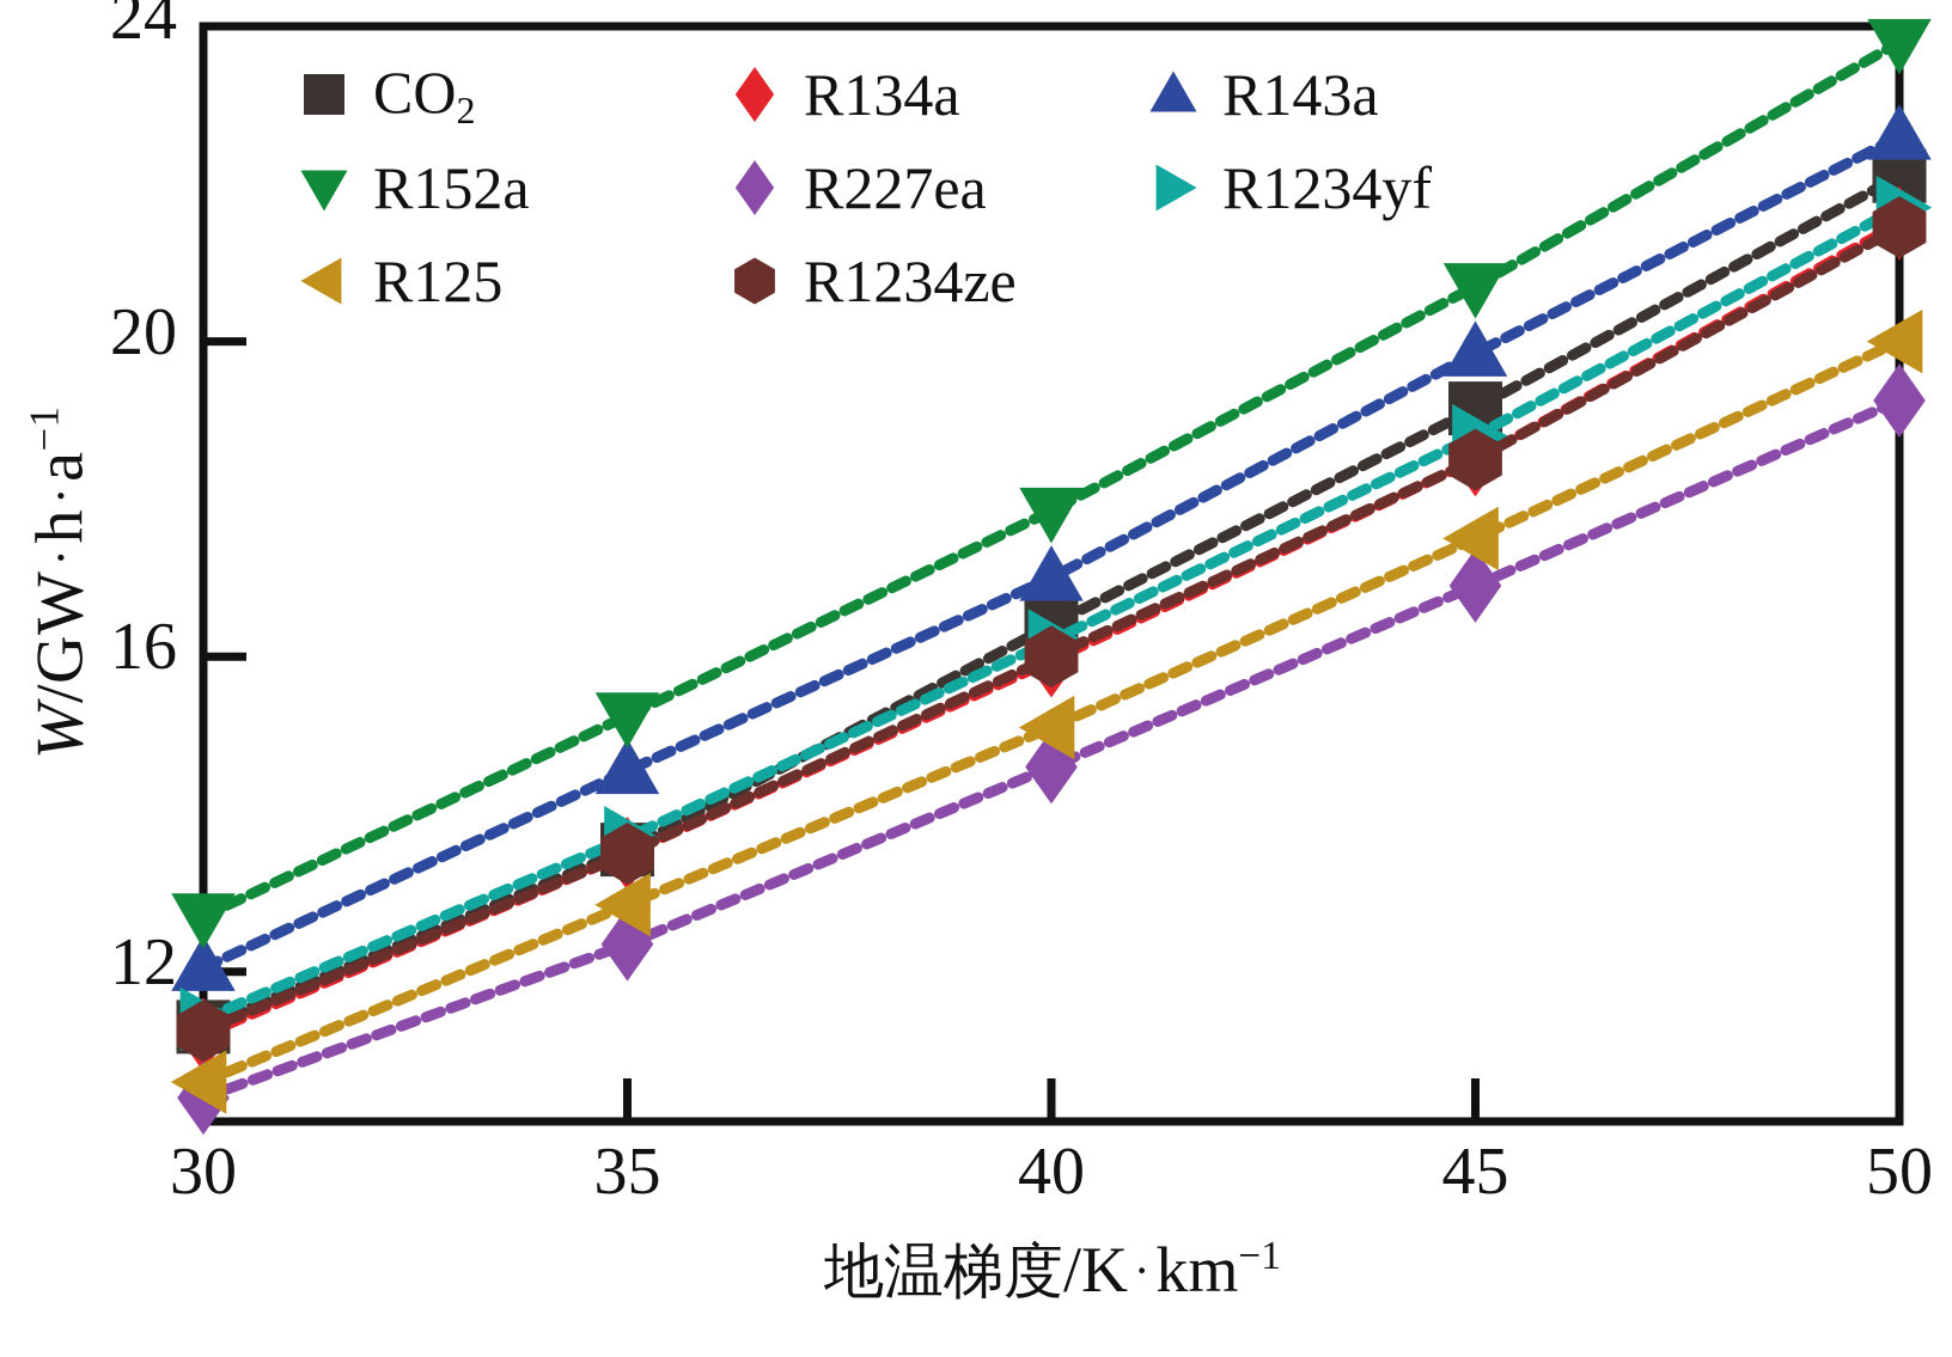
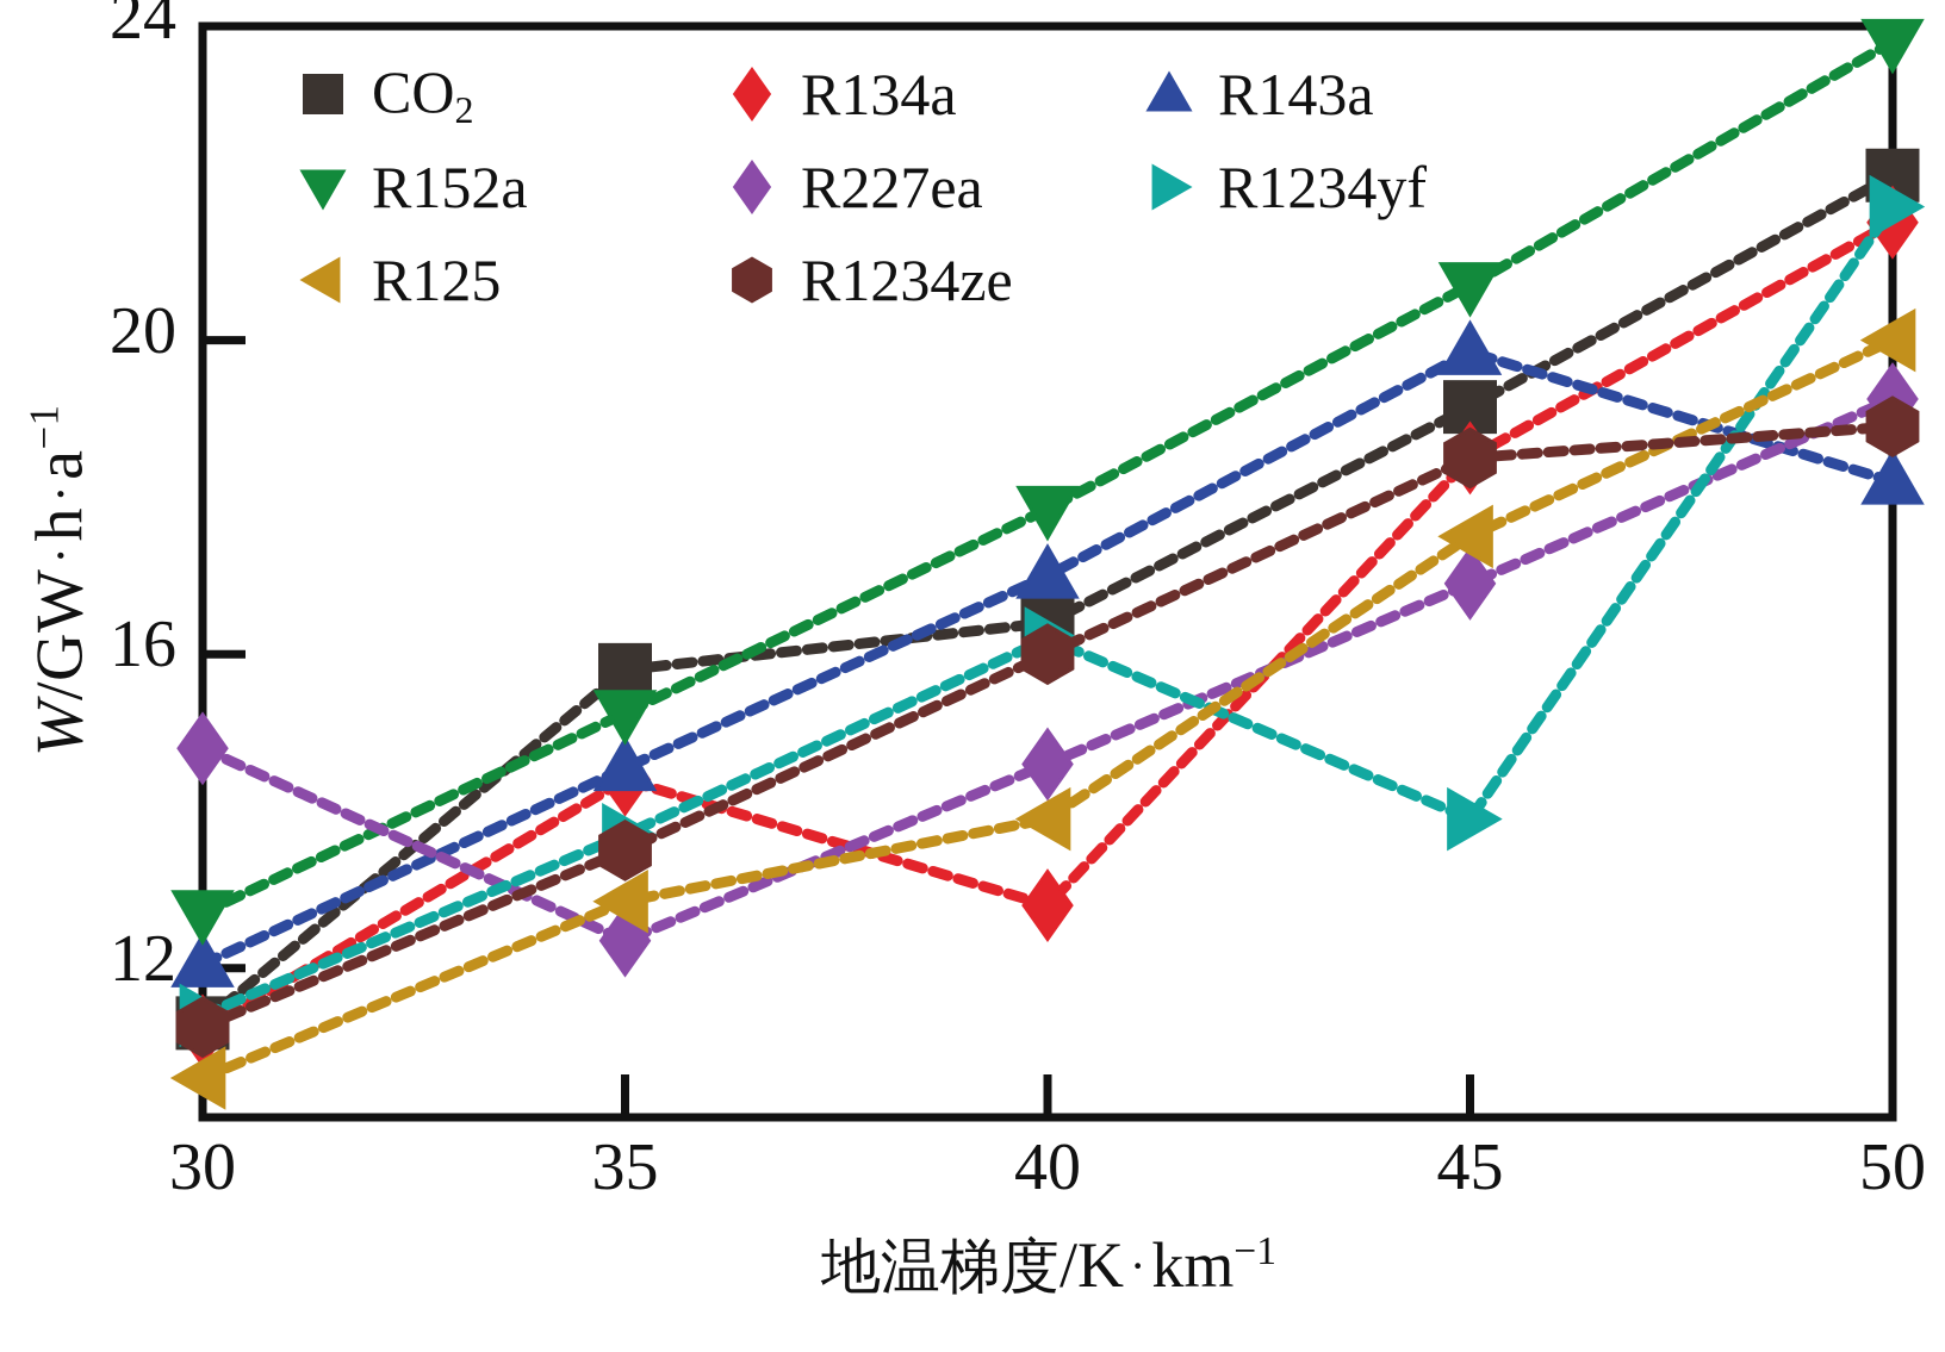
R227ea/30: 10.4 -> 14.8
CO2/35: 13.6 -> 15.8
R134a/35: 13.5 -> 14.4
R134a/40: 15.9 -> 12.8
R125/40: 15.1 -> 13.9
R1234yf/45: 18.8 -> 13.9
R143a/50: 22.6 -> 18.2
R1234ze/50: 21.4 -> 18.9
